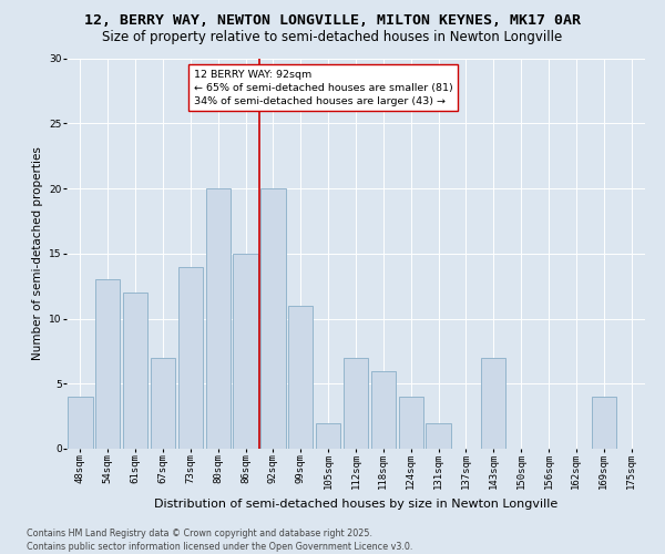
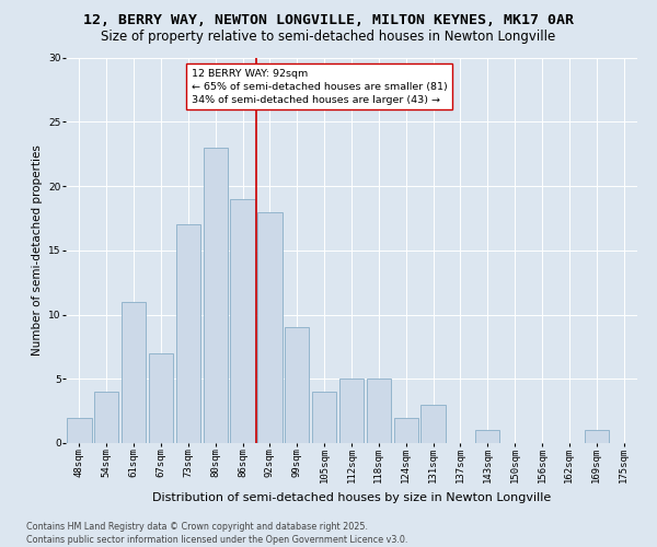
48sqm: 4 -> 2
54sqm: 13 -> 4
61sqm: 12 -> 11
73sqm: 14 -> 17
80sqm: 20 -> 23
86sqm: 15 -> 19
92sqm: 20 -> 18
99sqm: 11 -> 9
105sqm: 2 -> 4
112sqm: 7 -> 5
118sqm: 6 -> 5
124sqm: 4 -> 2
131sqm: 2 -> 3
143sqm: 7 -> 1
169sqm: 4 -> 1
